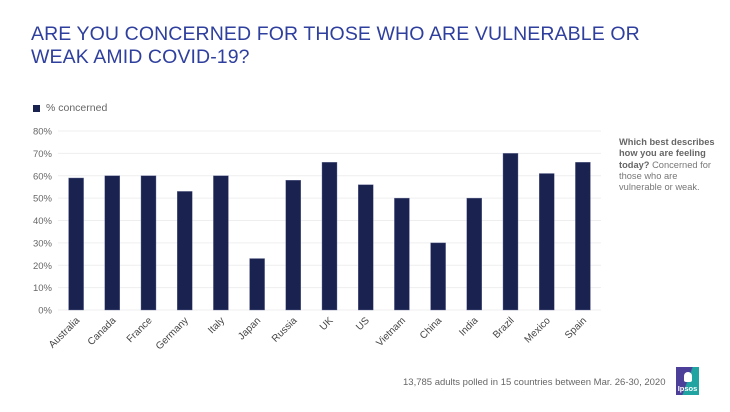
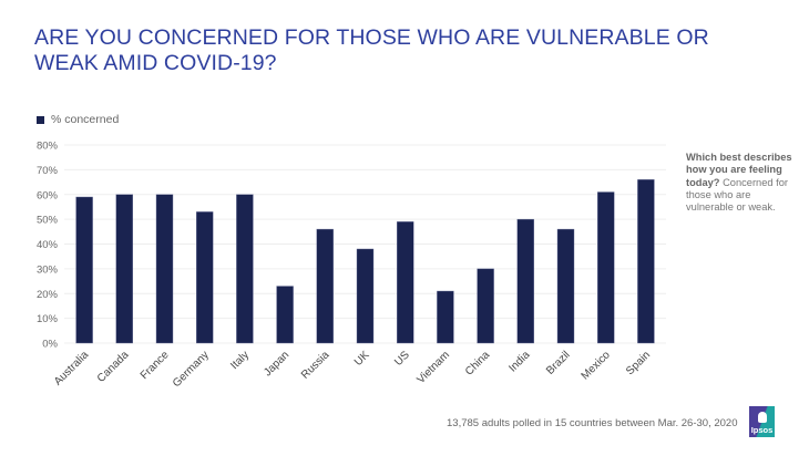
Russia: 58% -> 46%
UK: 66% -> 38%
US: 56% -> 49%
Vietnam: 50% -> 21%
Brazil: 70% -> 46%
